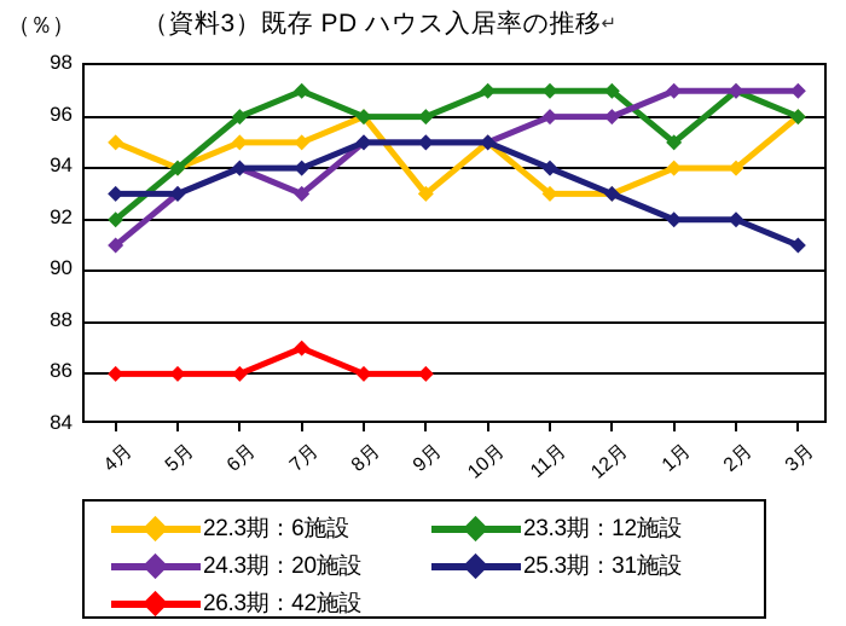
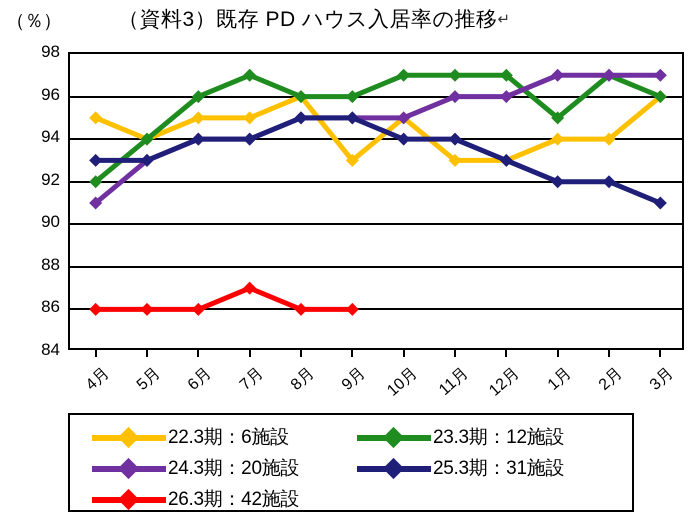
24.3期：20施設/7月: 93 -> 94
25.3期：31施設/10月: 95 -> 94
